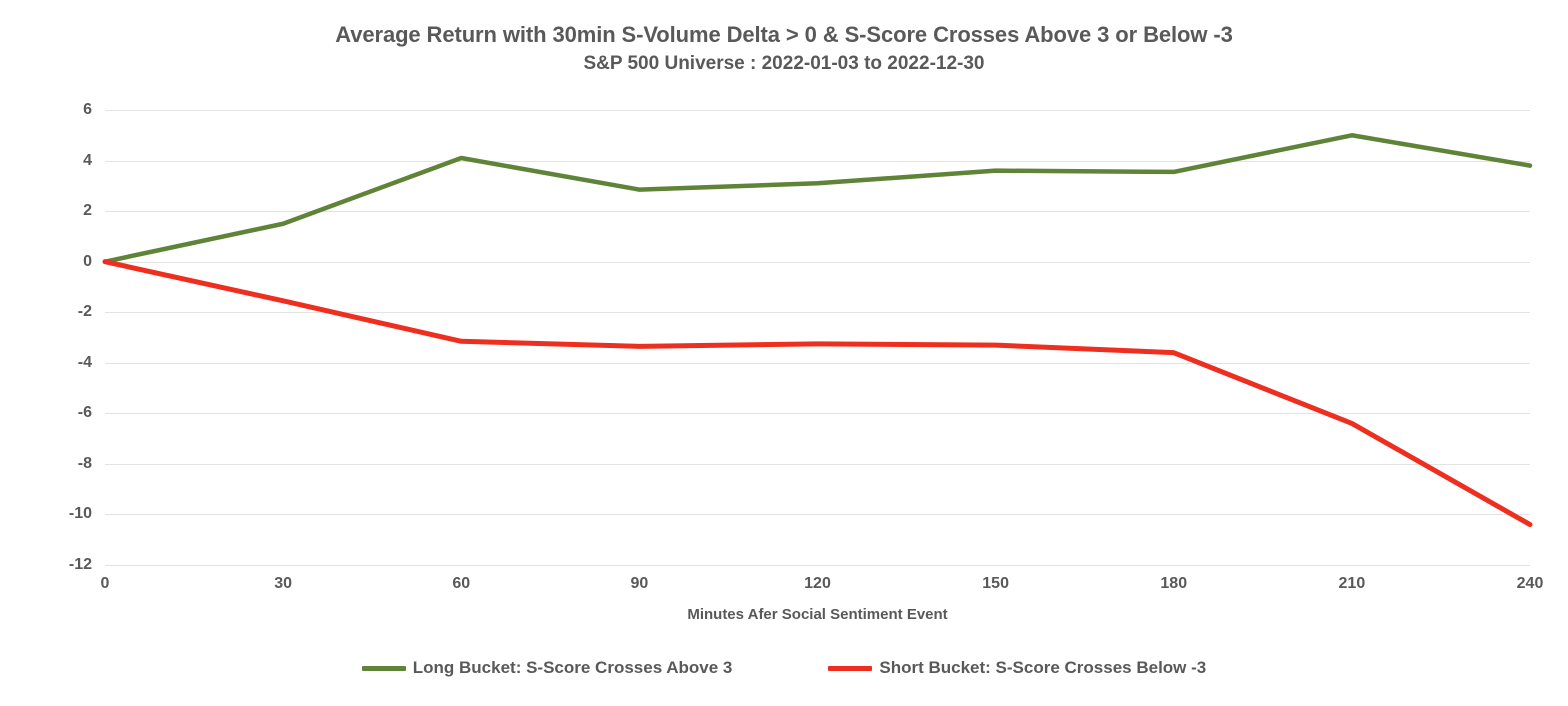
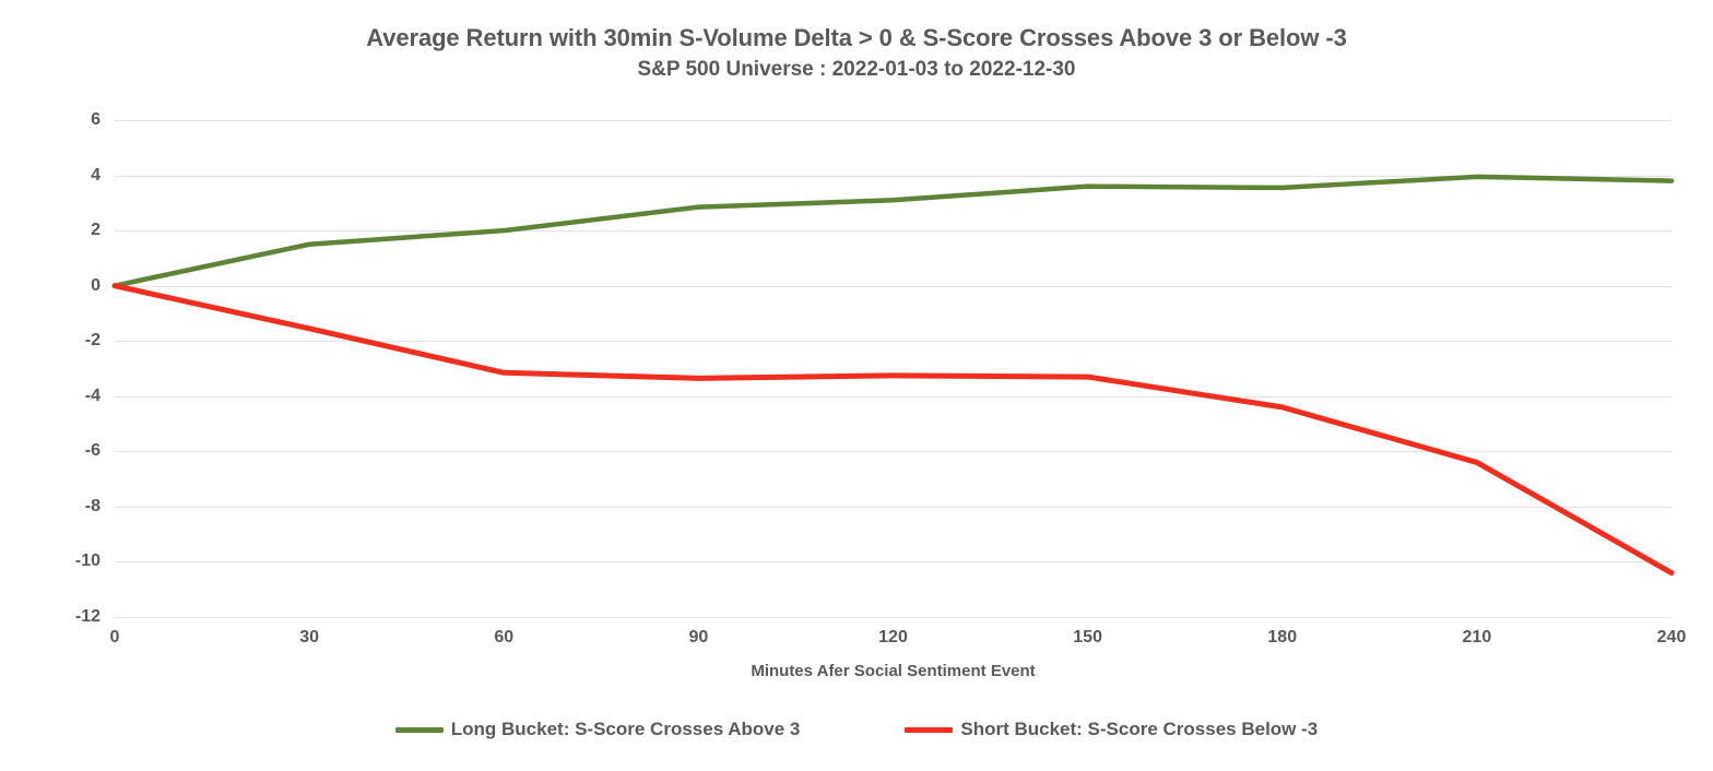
Long Bucket: S-Score Crosses Above 3/60: 4.1 -> 2.0
Short Bucket: S-Score Crosses Below -3/180: -3.6 -> -4.4
Long Bucket: S-Score Crosses Above 3/210: 5.0 -> 4.0
